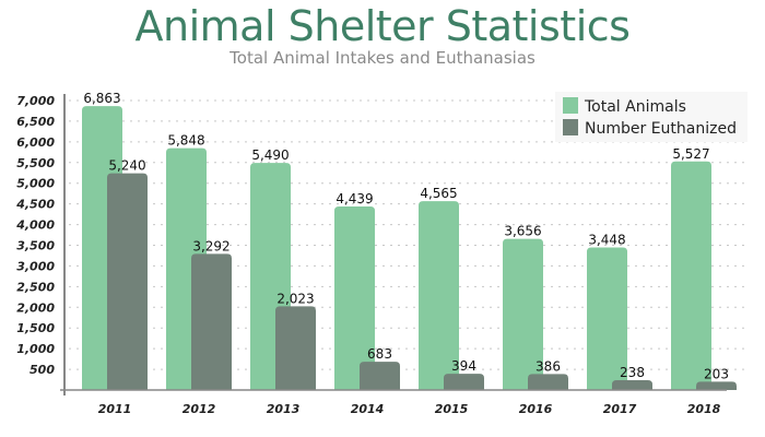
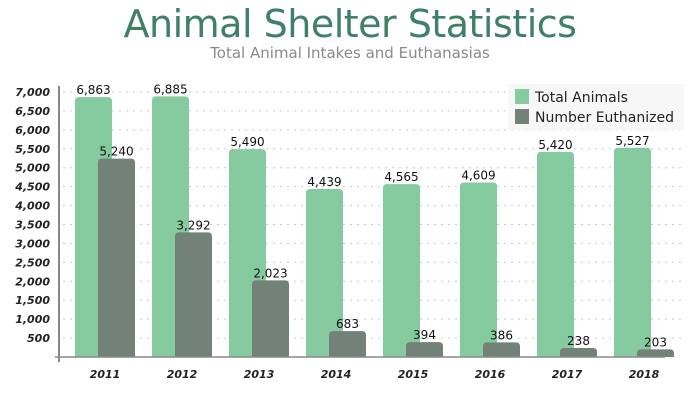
Total Animals/2012: 5,848 -> 6,885
Total Animals/2016: 3,656 -> 4,609
Total Animals/2017: 3,448 -> 5,420
